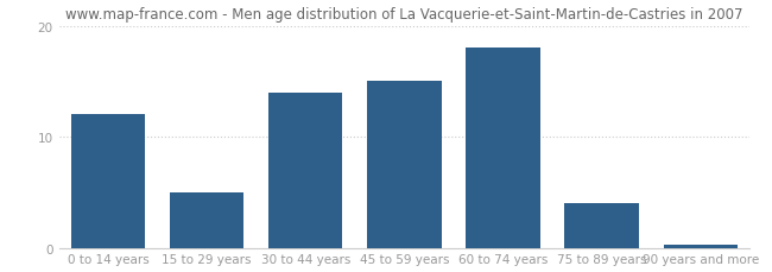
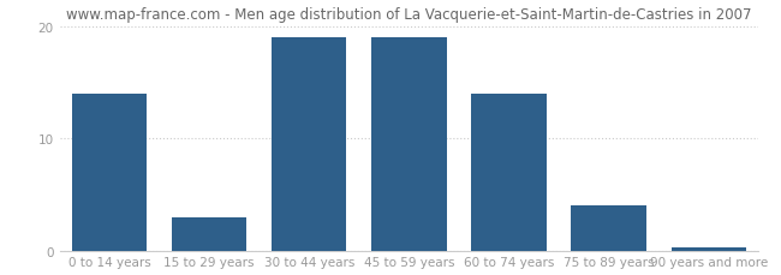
0 to 14 years: 12.0 -> 14.0
15 to 29 years: 5.0 -> 3.0
30 to 44 years: 14.0 -> 19.0
45 to 59 years: 15.0 -> 19.0
60 to 74 years: 18.0 -> 14.0
